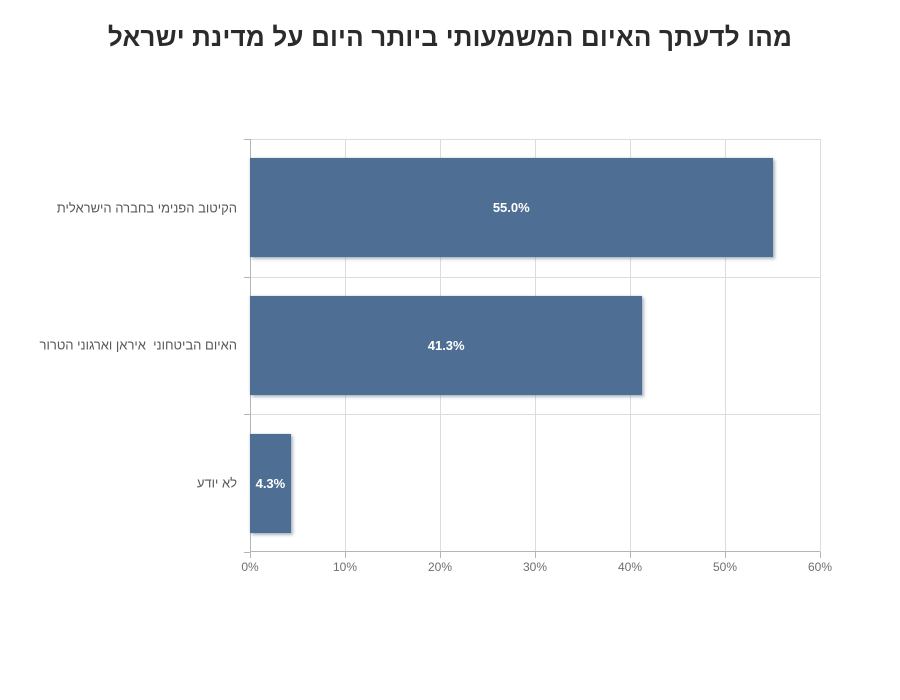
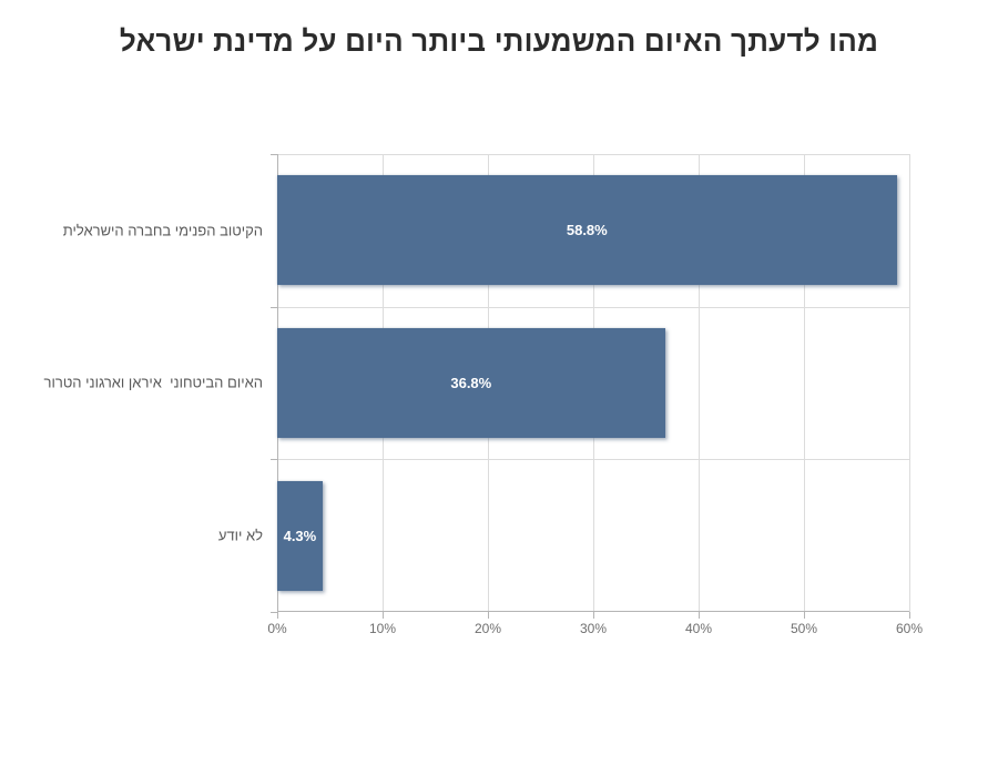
הקיטוב הפנימי בחברה הישראלית: 55.0% -> 58.8%
האיום הביטחוני איראן וארגוני הטרור: 41.3% -> 36.8%
